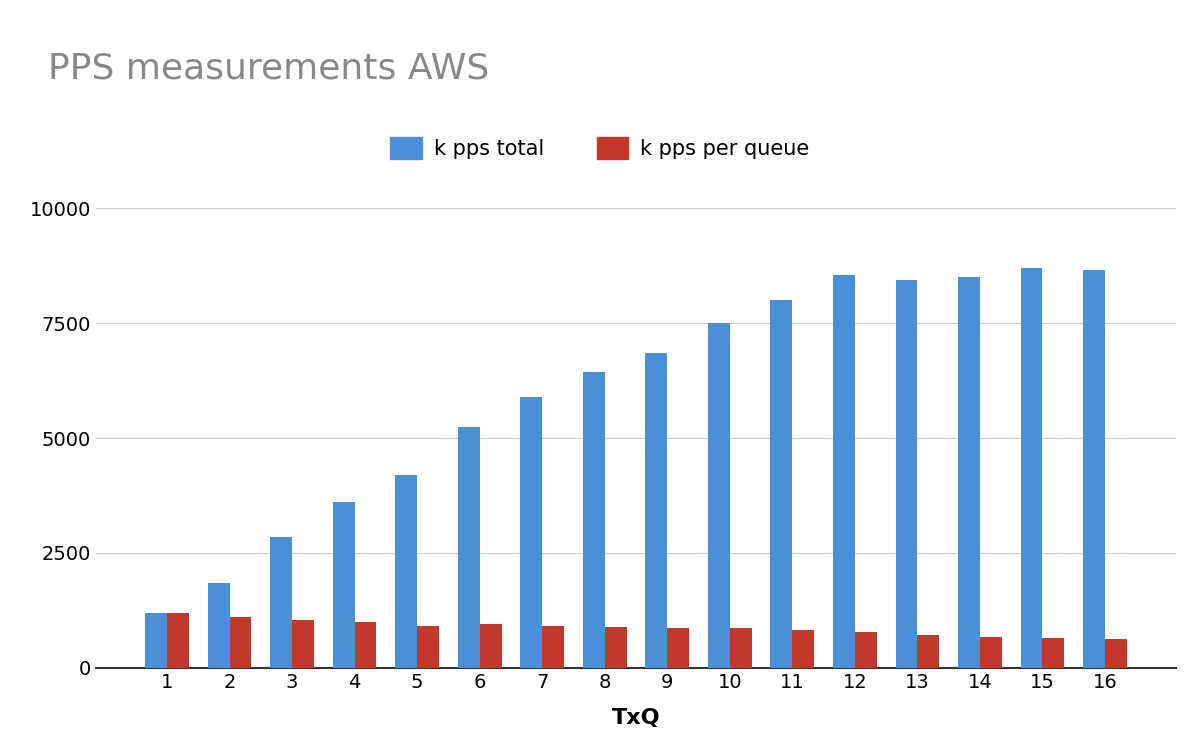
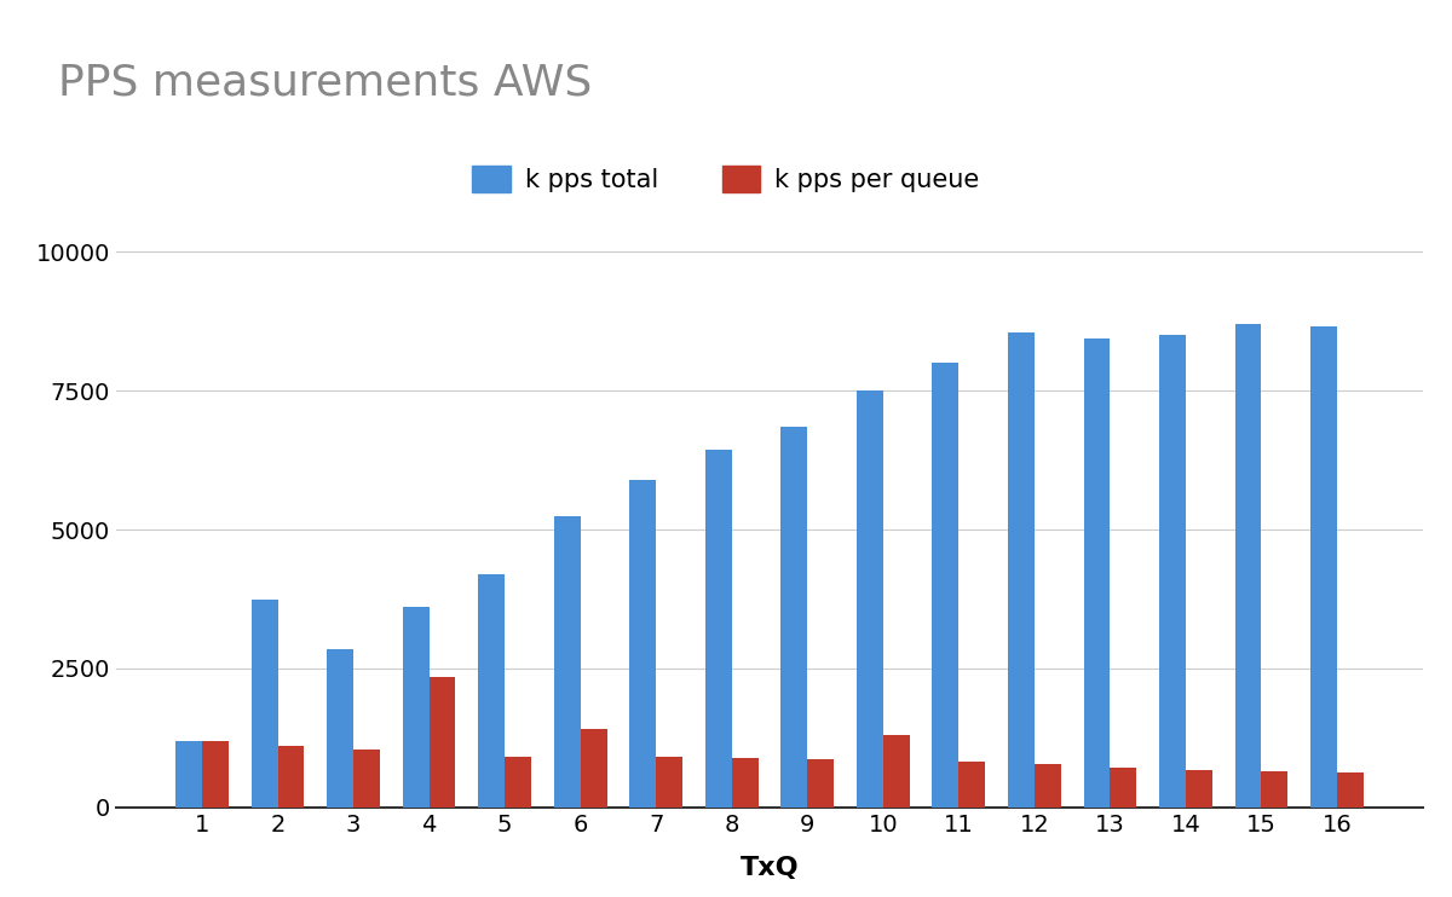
k pps total/2: 1850 -> 3750
k pps per queue/4: 1000 -> 2350
k pps per queue/6: 950 -> 1400
k pps per queue/10: 860 -> 1300
